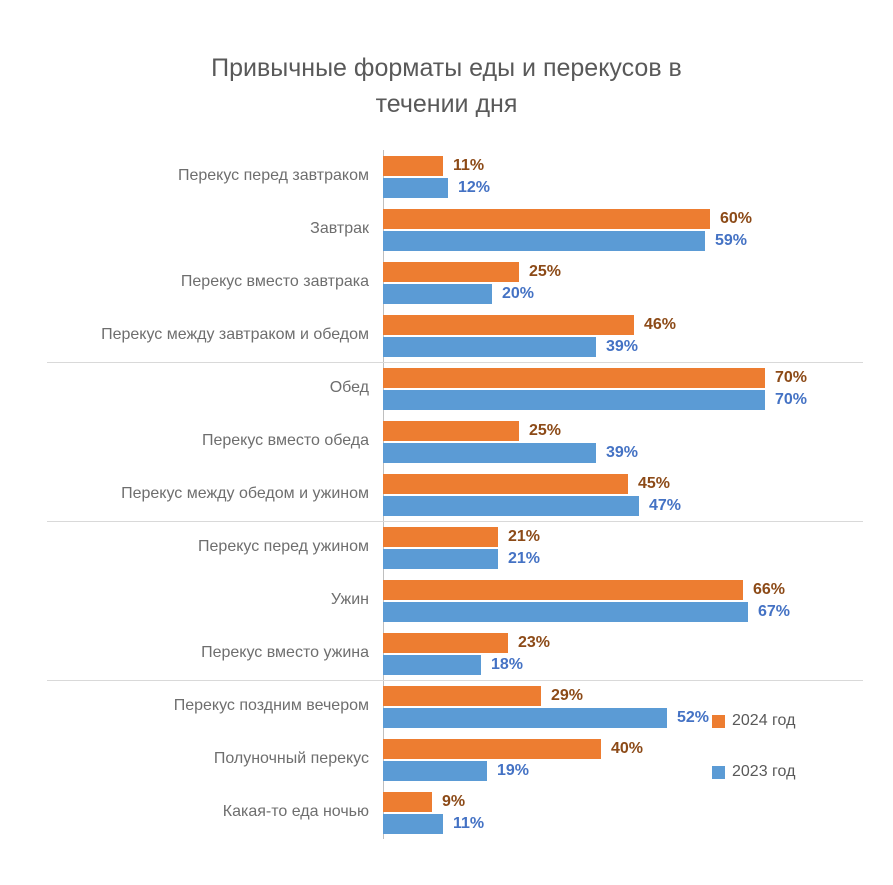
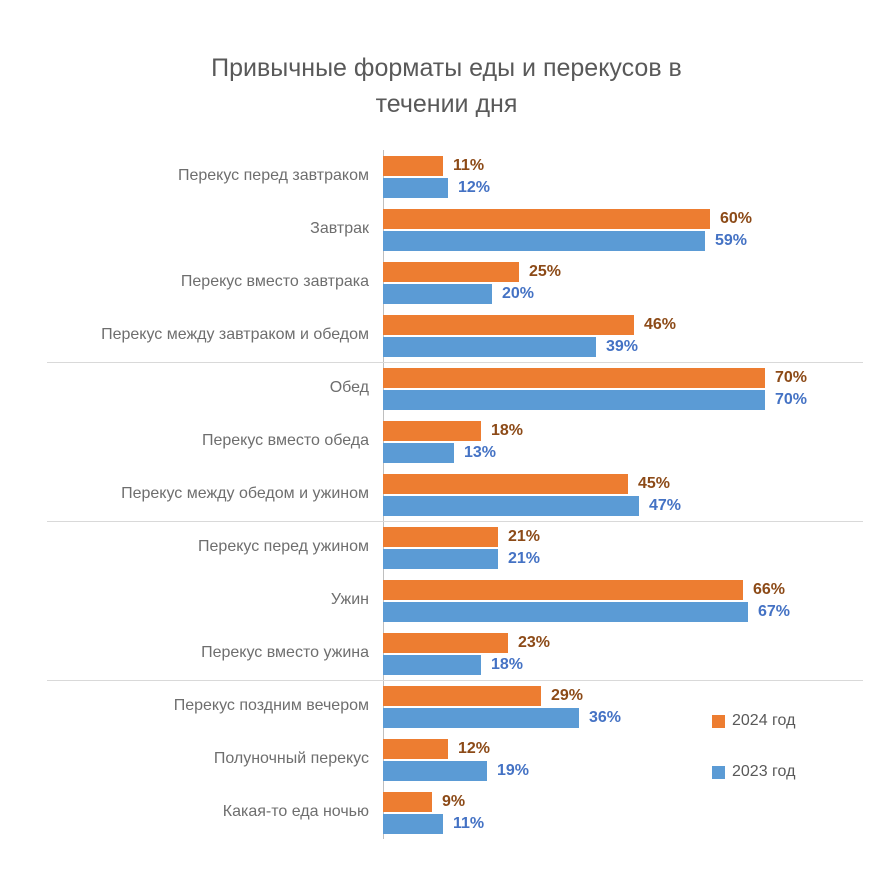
2024 год/Перекус вместо обеда: 25% -> 18%
2023 год/Перекус вместо обеда: 39% -> 13%
2023 год/Перекус поздним вечером: 52% -> 36%
2024 год/Полуночный перекус: 40% -> 12%
